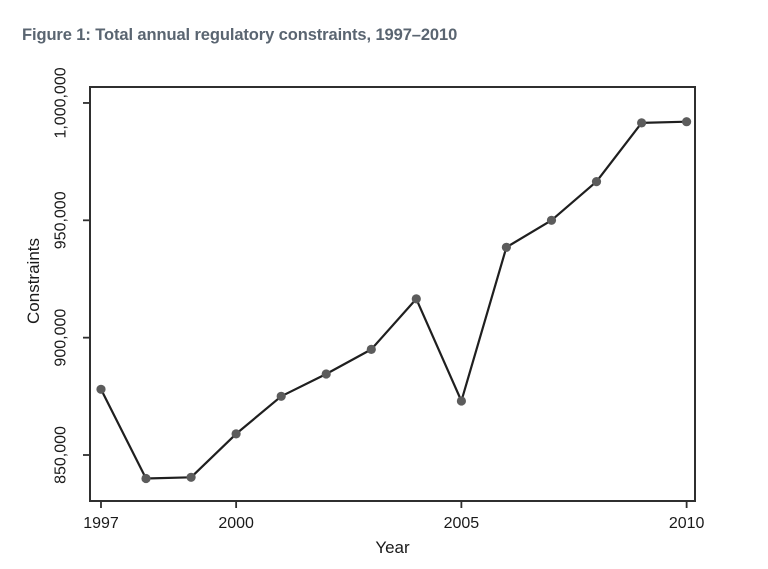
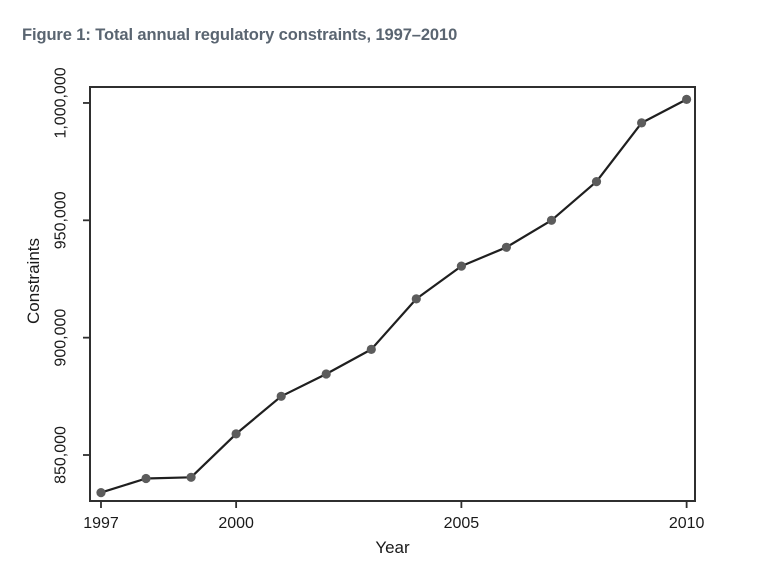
1997: 878000 -> 834000
2005: 873000 -> 930000
2010: 992000 -> 1002000
